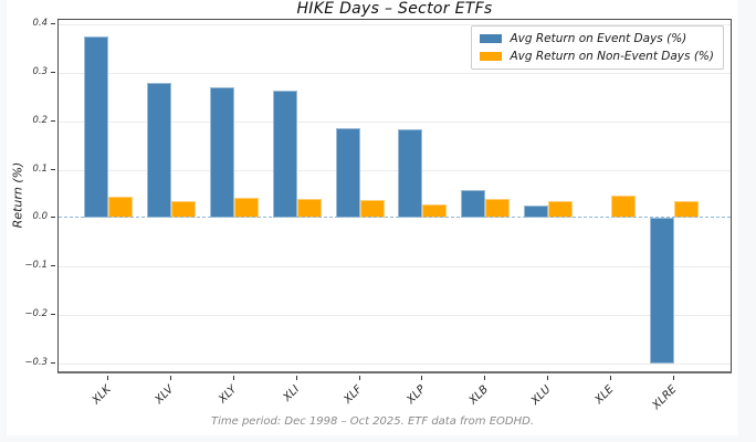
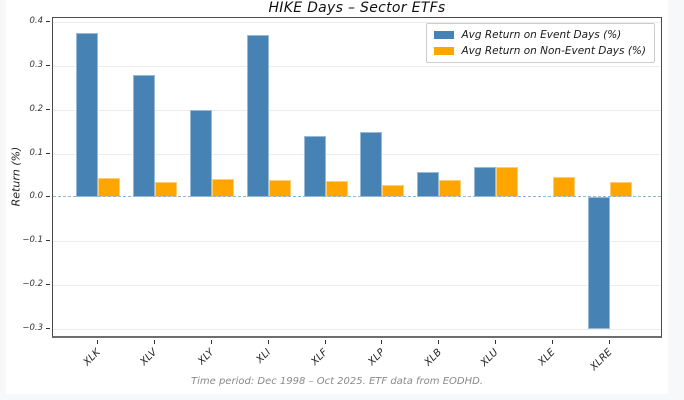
Avg Return on Event Days (%)/XLY: 0.27 -> 0.20
Avg Return on Event Days (%)/XLI: 0.26 -> 0.37
Avg Return on Event Days (%)/XLF: 0.19 -> 0.14
Avg Return on Event Days (%)/XLP: 0.18 -> 0.15
Avg Return on Event Days (%)/XLU: 0.03 -> 0.07
Avg Return on Non-Event Days (%)/XLU: 0.04 -> 0.07
